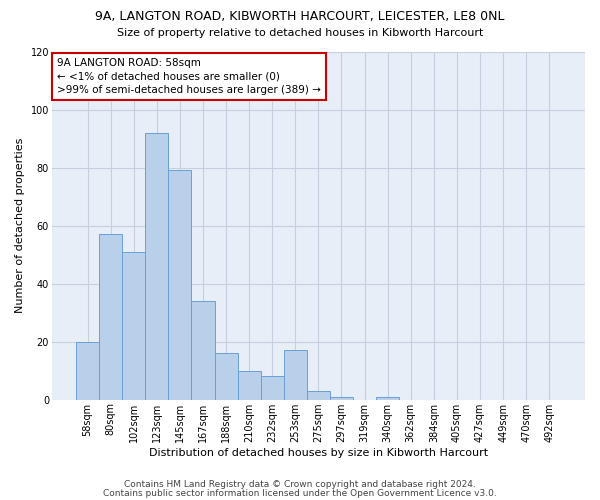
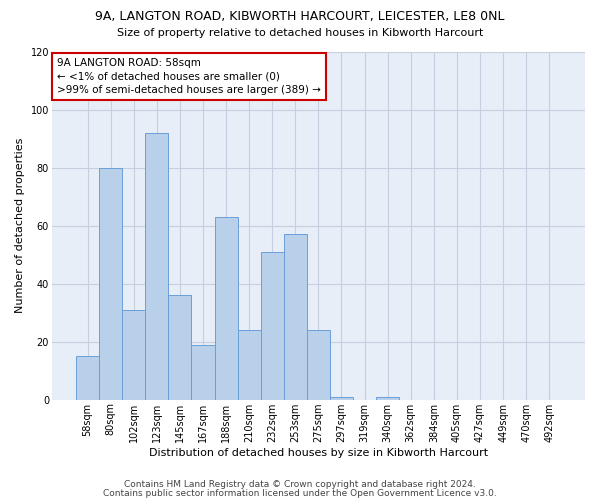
58sqm: 20 -> 15
80sqm: 57 -> 80
102sqm: 51 -> 31
145sqm: 79 -> 36
167sqm: 34 -> 19
188sqm: 16 -> 63
210sqm: 10 -> 24
232sqm: 8 -> 51
253sqm: 17 -> 57
275sqm: 3 -> 24
